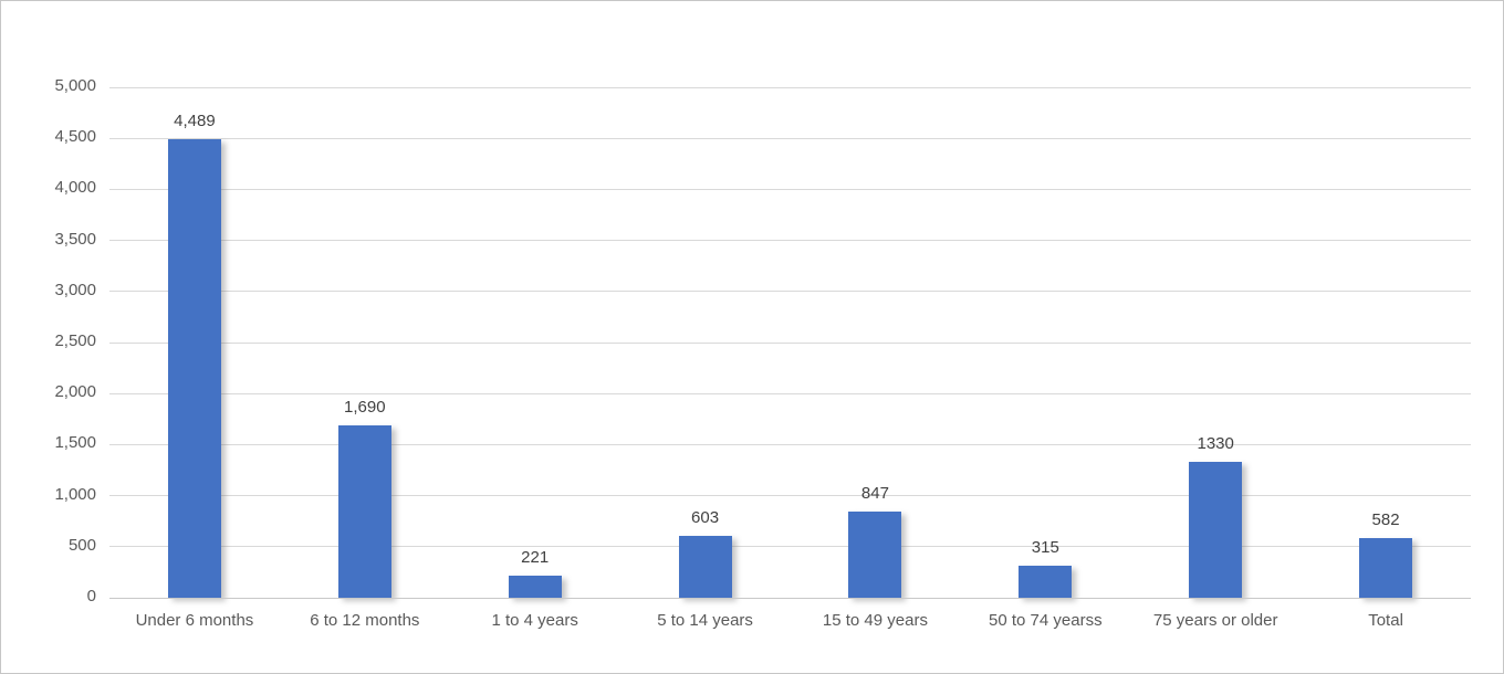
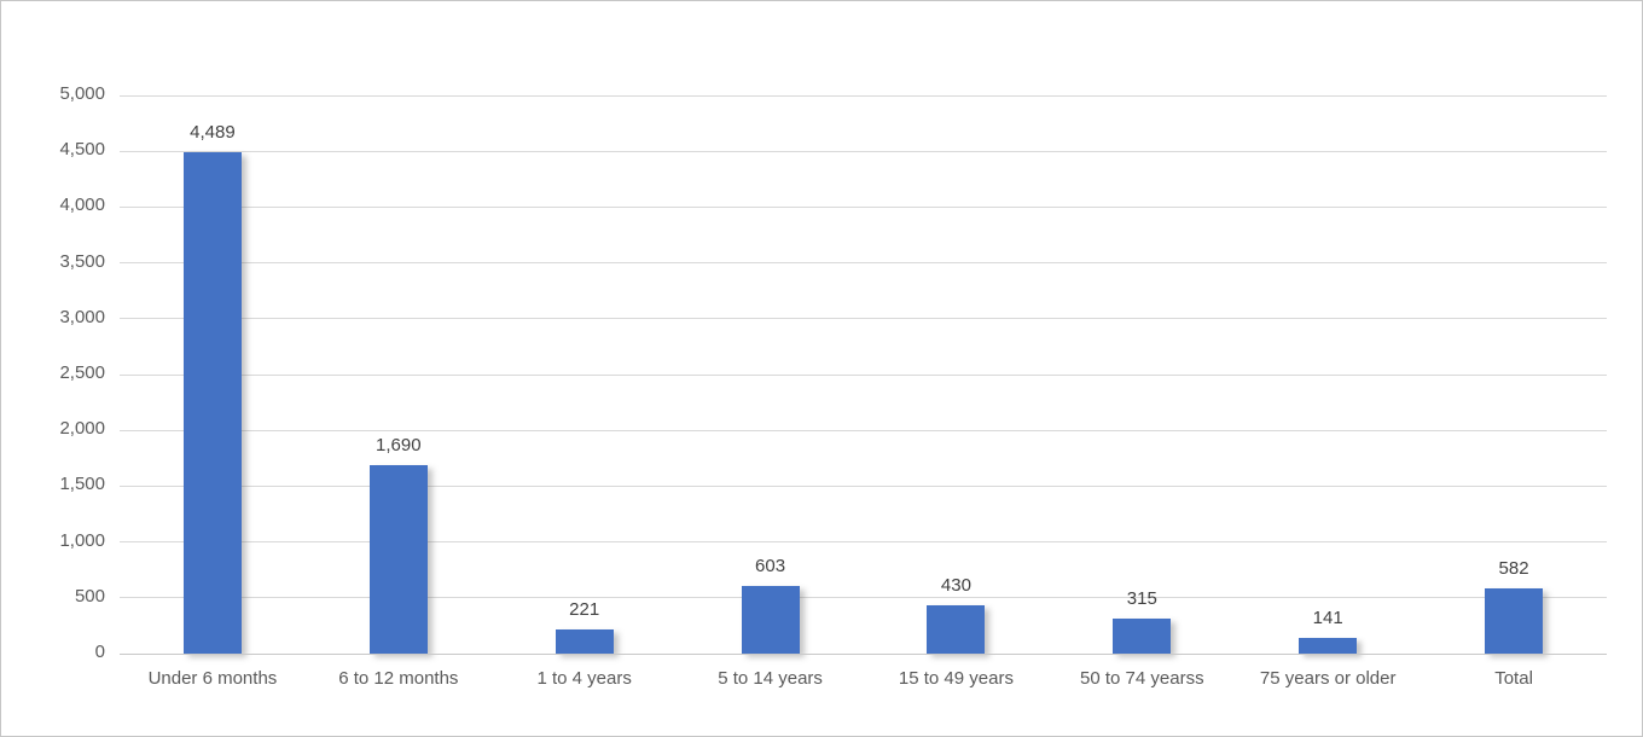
15 to 49 years: 847 -> 430
75 years or older: 1330 -> 141
